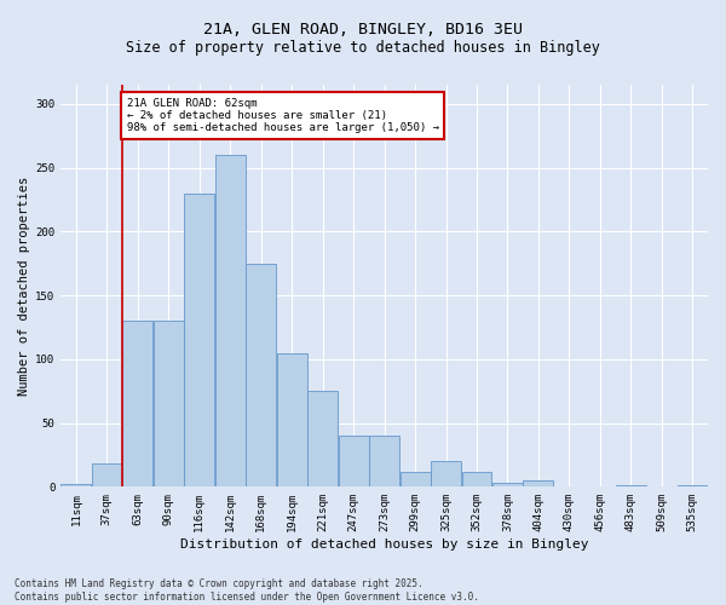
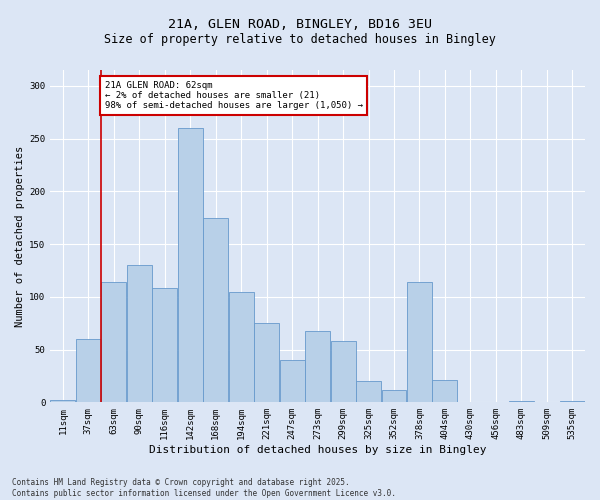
37sqm: 18 -> 60
63sqm: 130 -> 114
116sqm: 230 -> 108
273sqm: 40 -> 68
299sqm: 12 -> 58
378sqm: 3 -> 114
404sqm: 5 -> 21
